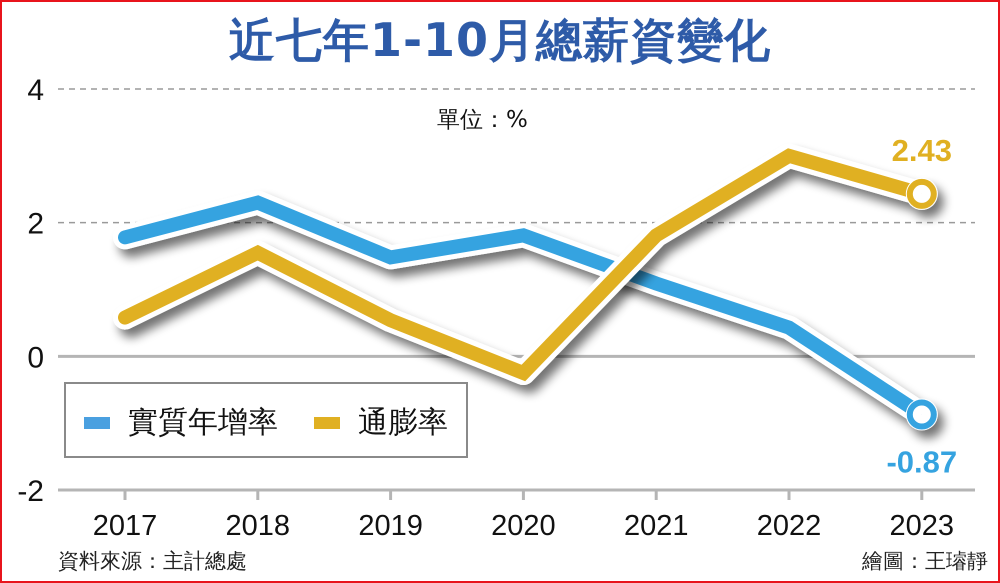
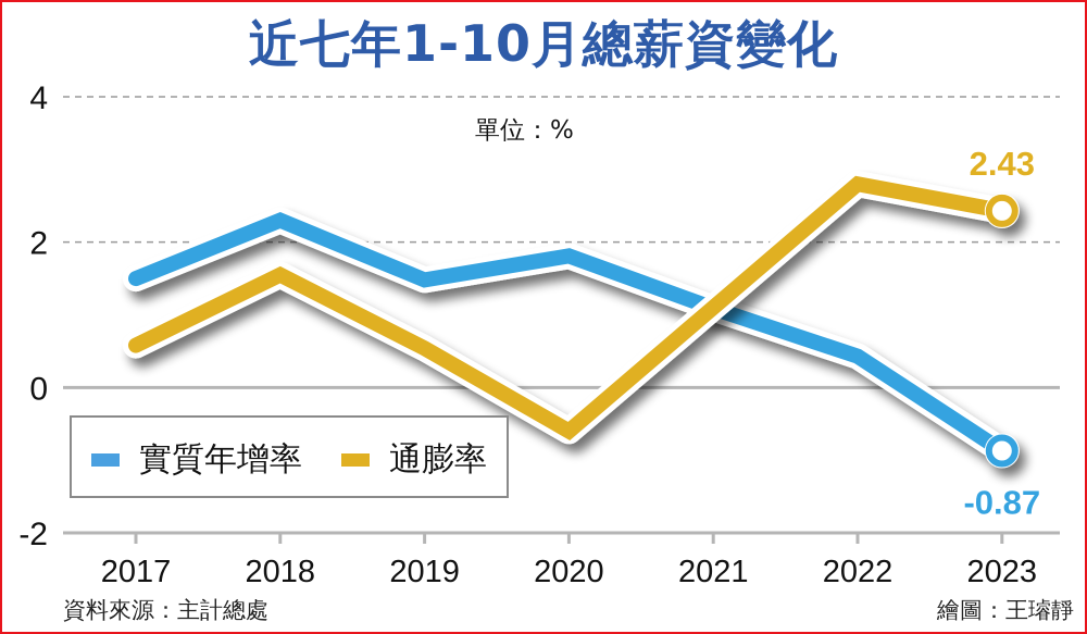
實質年增率/2017: 1.8 -> 1.5
通膨率/2020: -0.2 -> -0.6
通膨率/2021: 1.8 -> 1.1
通膨率/2022: 3.0 -> 2.8
